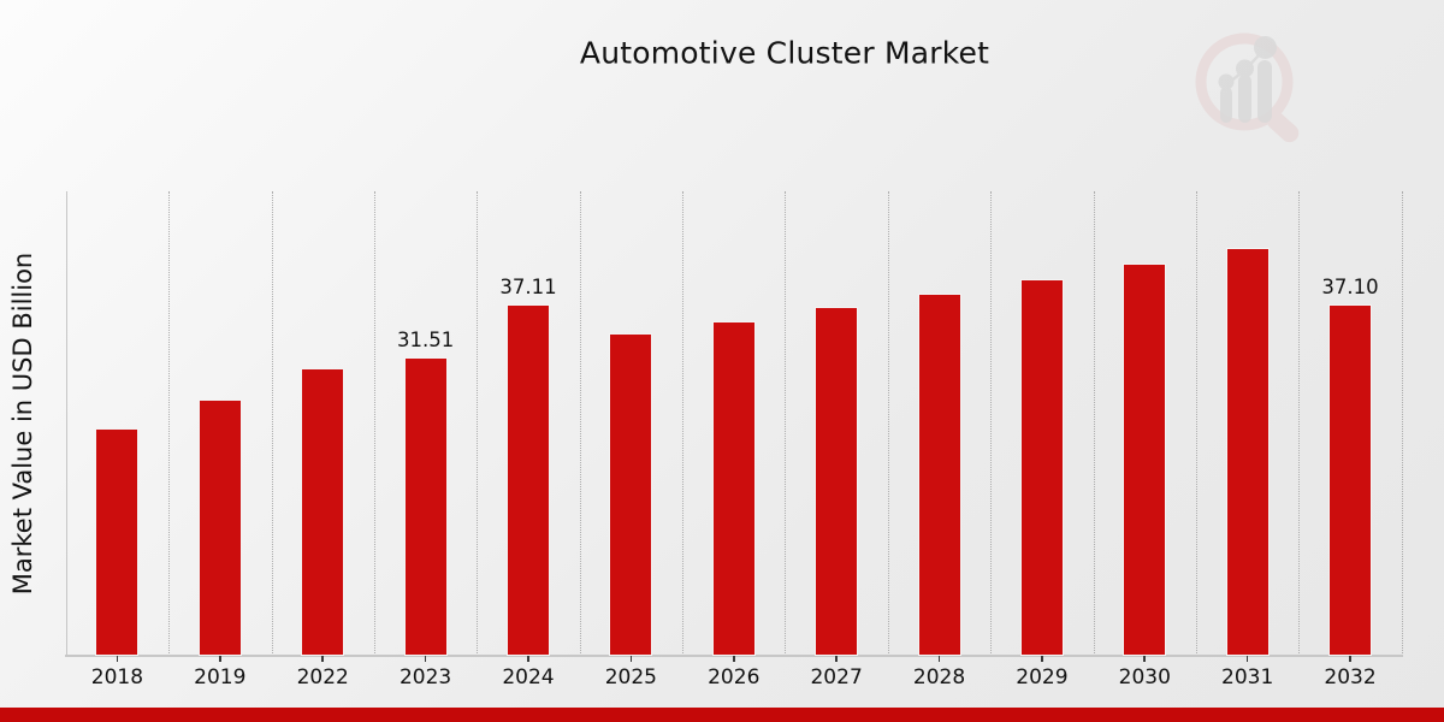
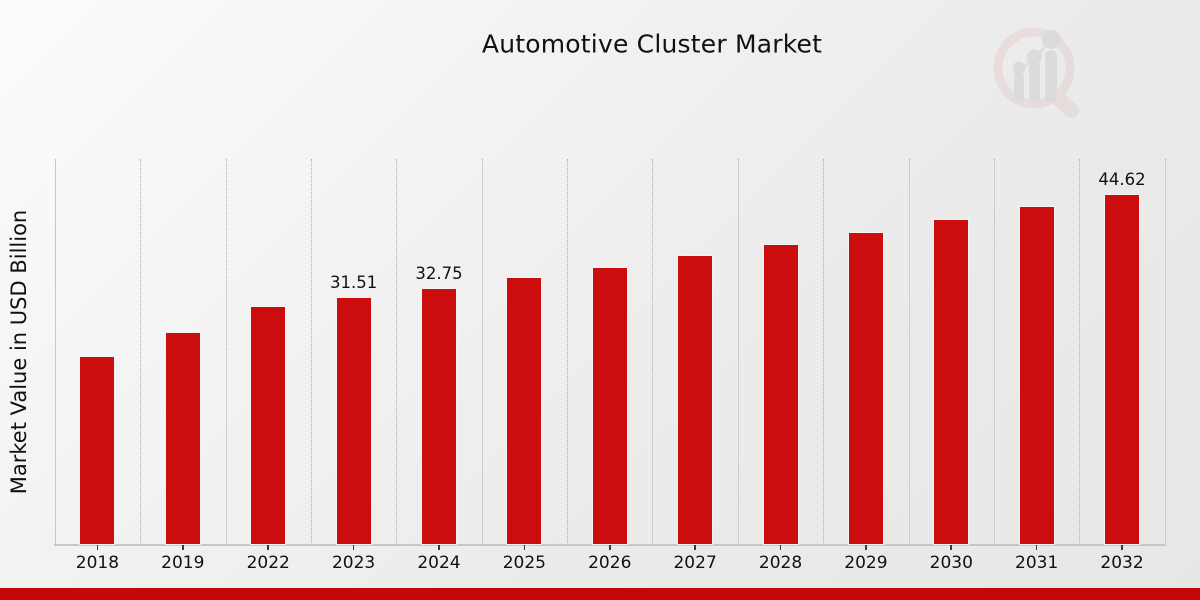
2024: 37.11 -> 32.75
2032: 37.10 -> 44.62
